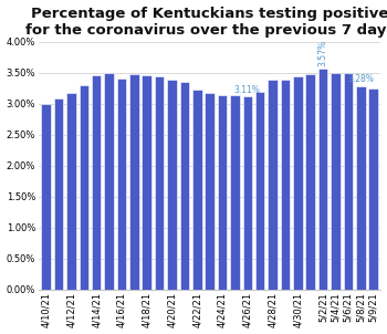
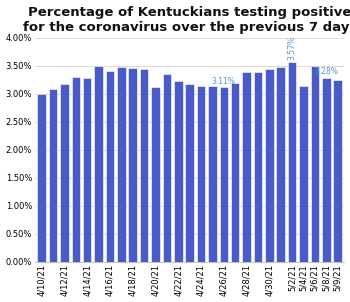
4/14/21: 3.45% -> 3.28%
4/20/21: 3.38% -> 3.12%
5/4/21: 3.50% -> 3.14%
